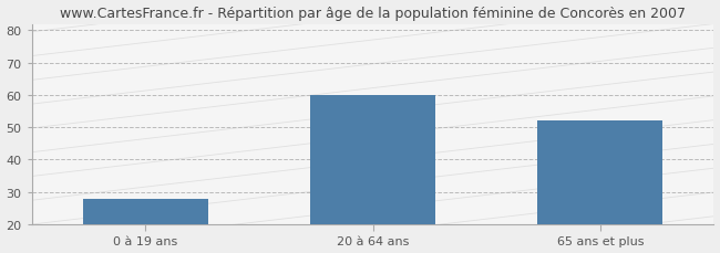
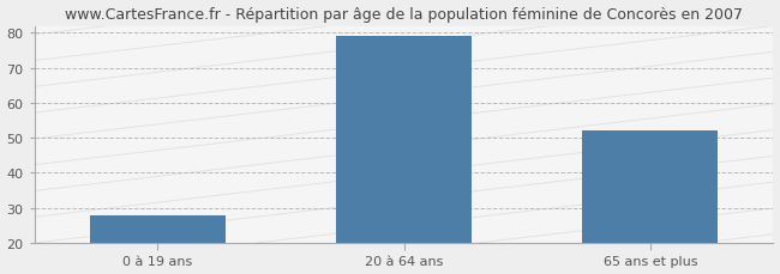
20 à 64 ans: 60 -> 79
